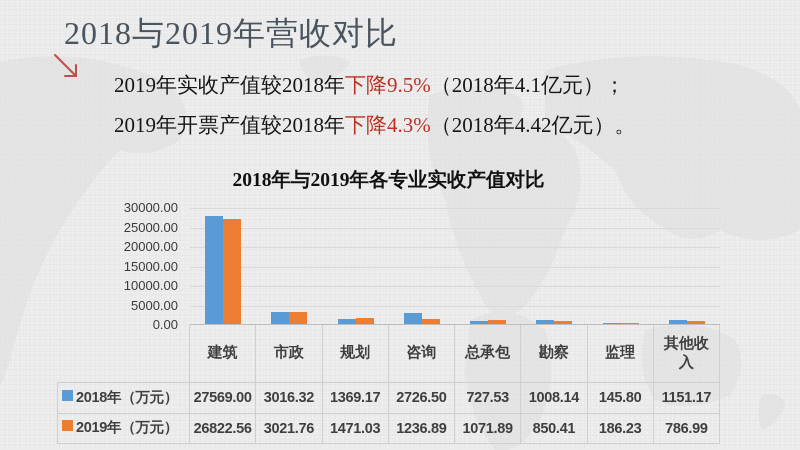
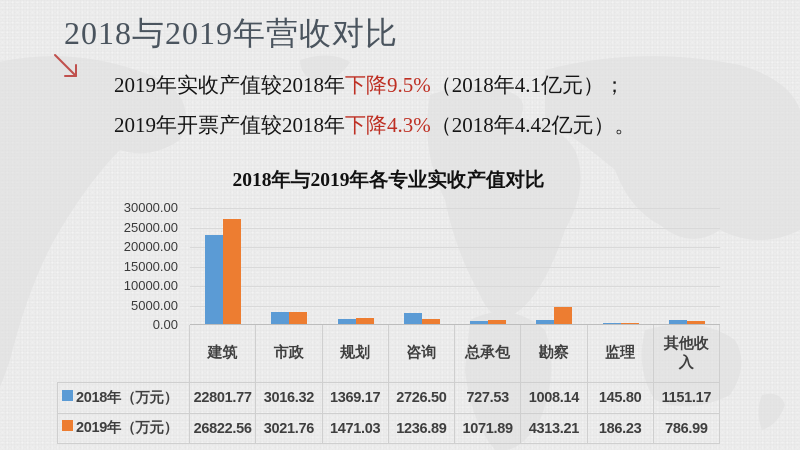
2018年（万元）/建筑: 27569.00 -> 22801.77
2019年（万元）/勘察: 850.41 -> 4313.21
